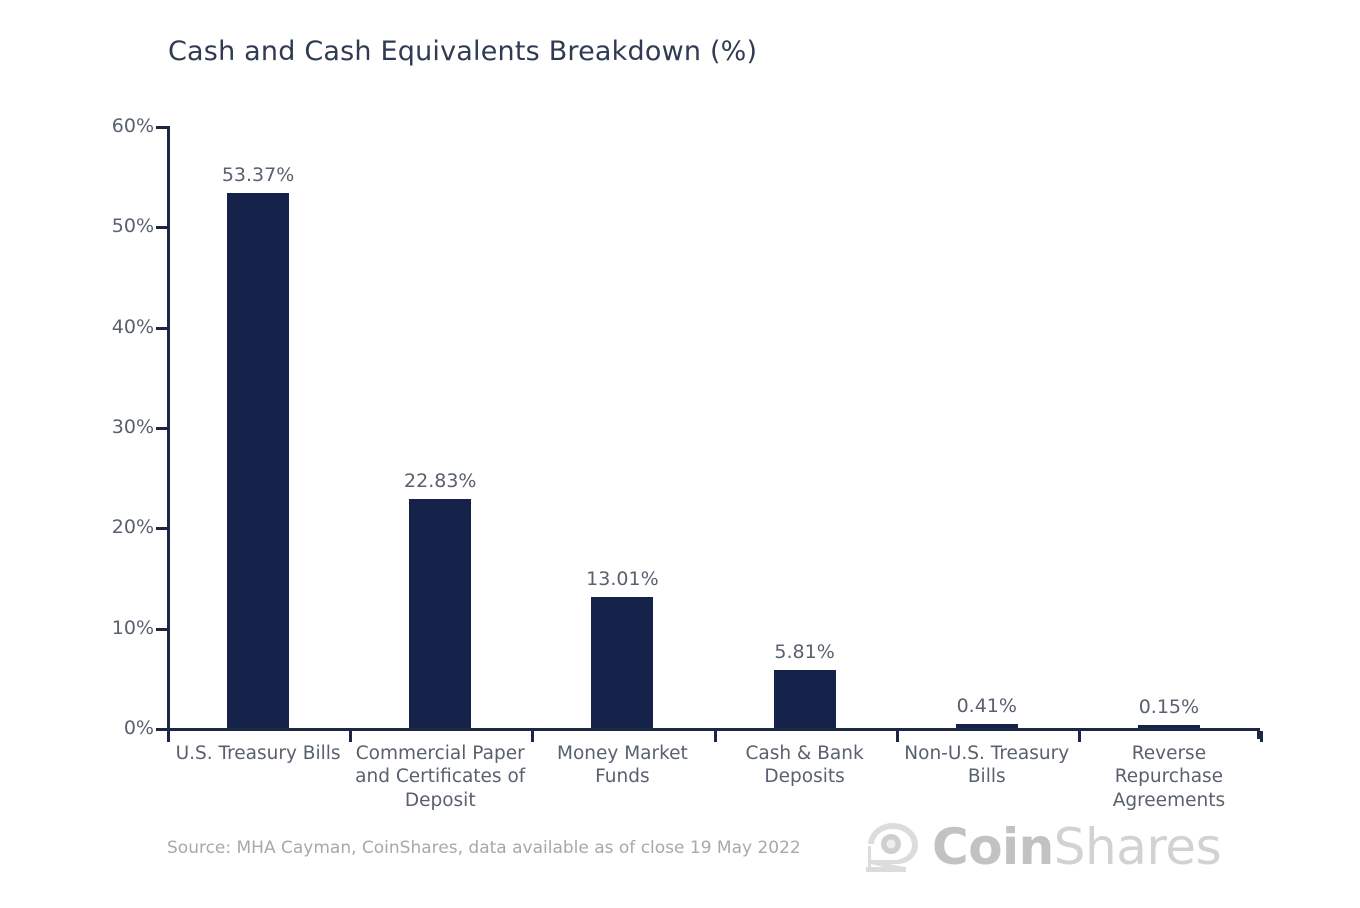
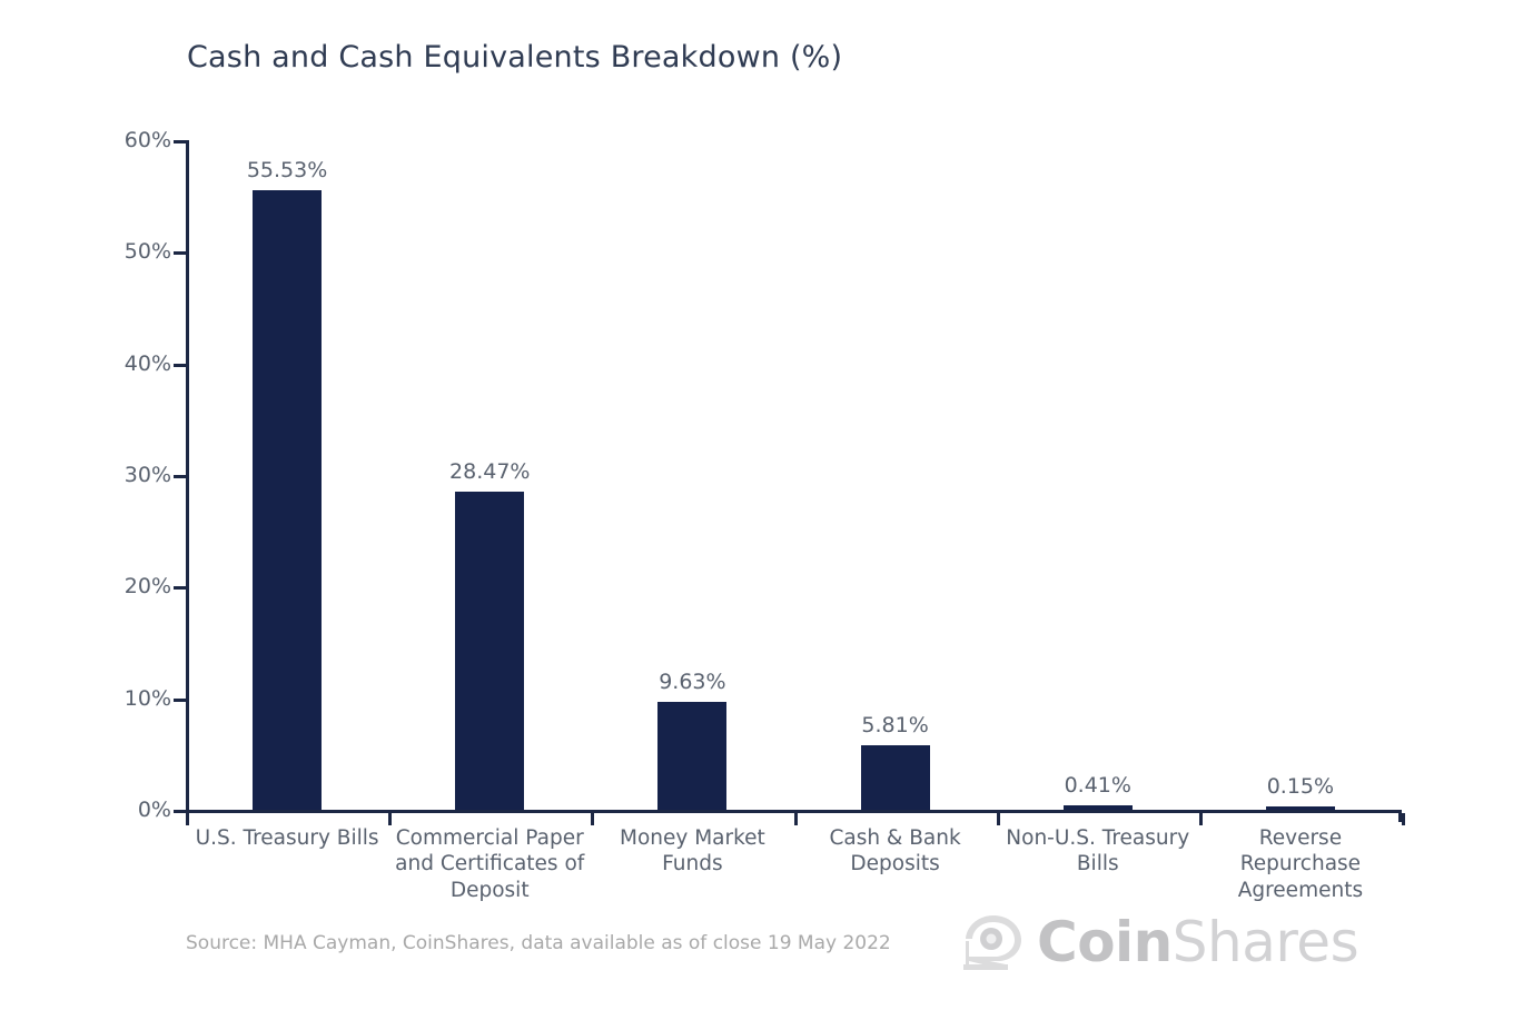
U.S. Treasury Bills: 53.37% -> 55.53%
Commercial Paper and Certificates of Deposit: 22.83% -> 28.47%
Money Market Funds: 13.01% -> 9.63%
